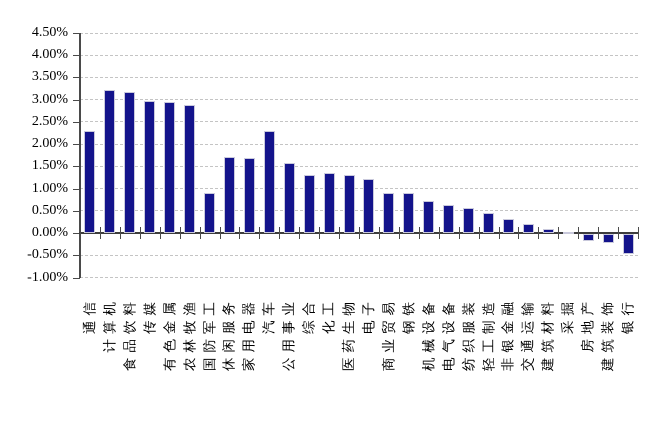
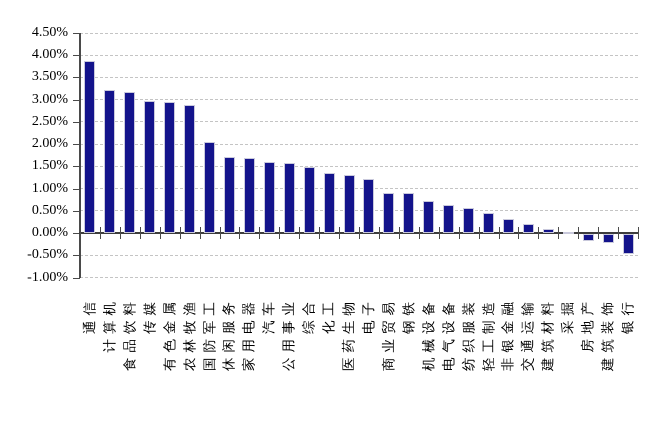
通信: 2.3% -> 3.9%
国防军工: 0.9% -> 2.0%
汽车: 2.3% -> 1.6%
综合: 1.3% -> 1.5%
